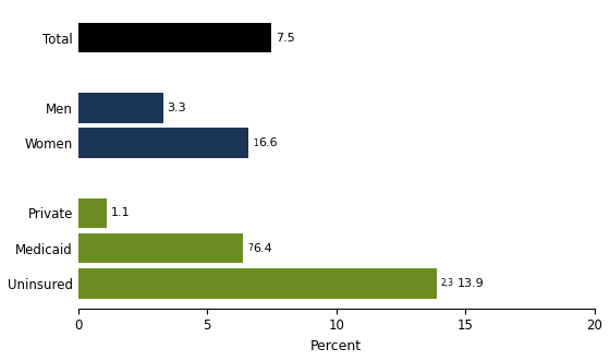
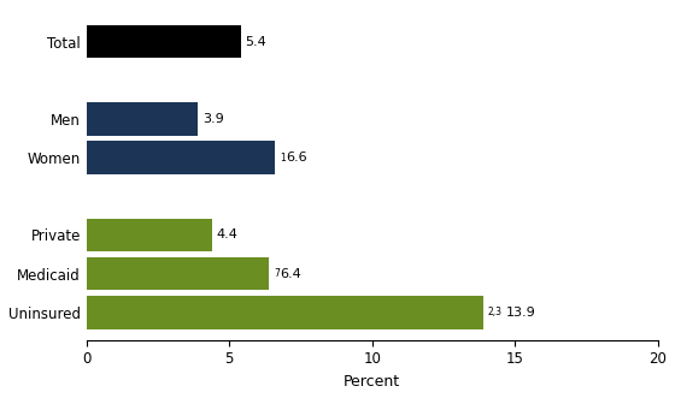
Total: 7.5 -> 5.4
Men: 3.3 -> 3.9
Private: 1.1 -> 4.4
